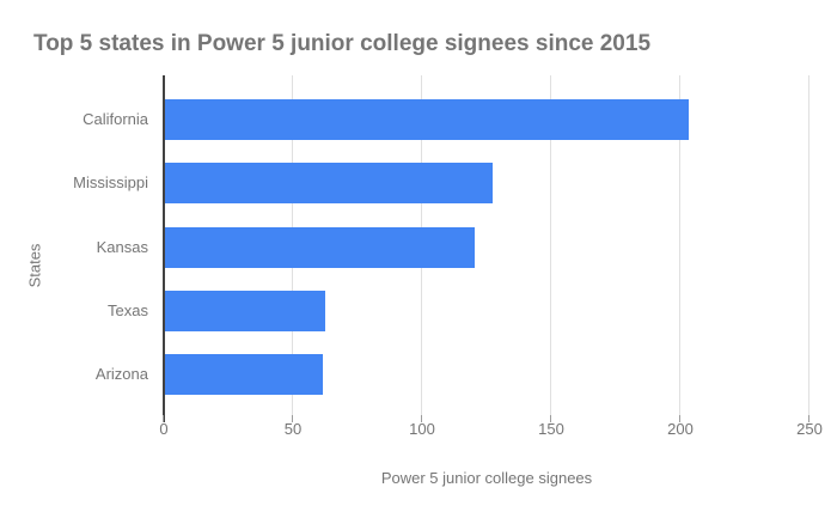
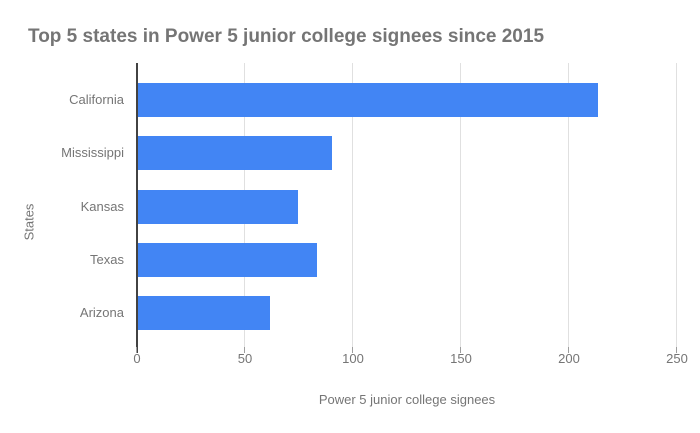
California: 203 -> 213
Mississippi: 127 -> 90
Kansas: 120 -> 74
Texas: 62 -> 83
